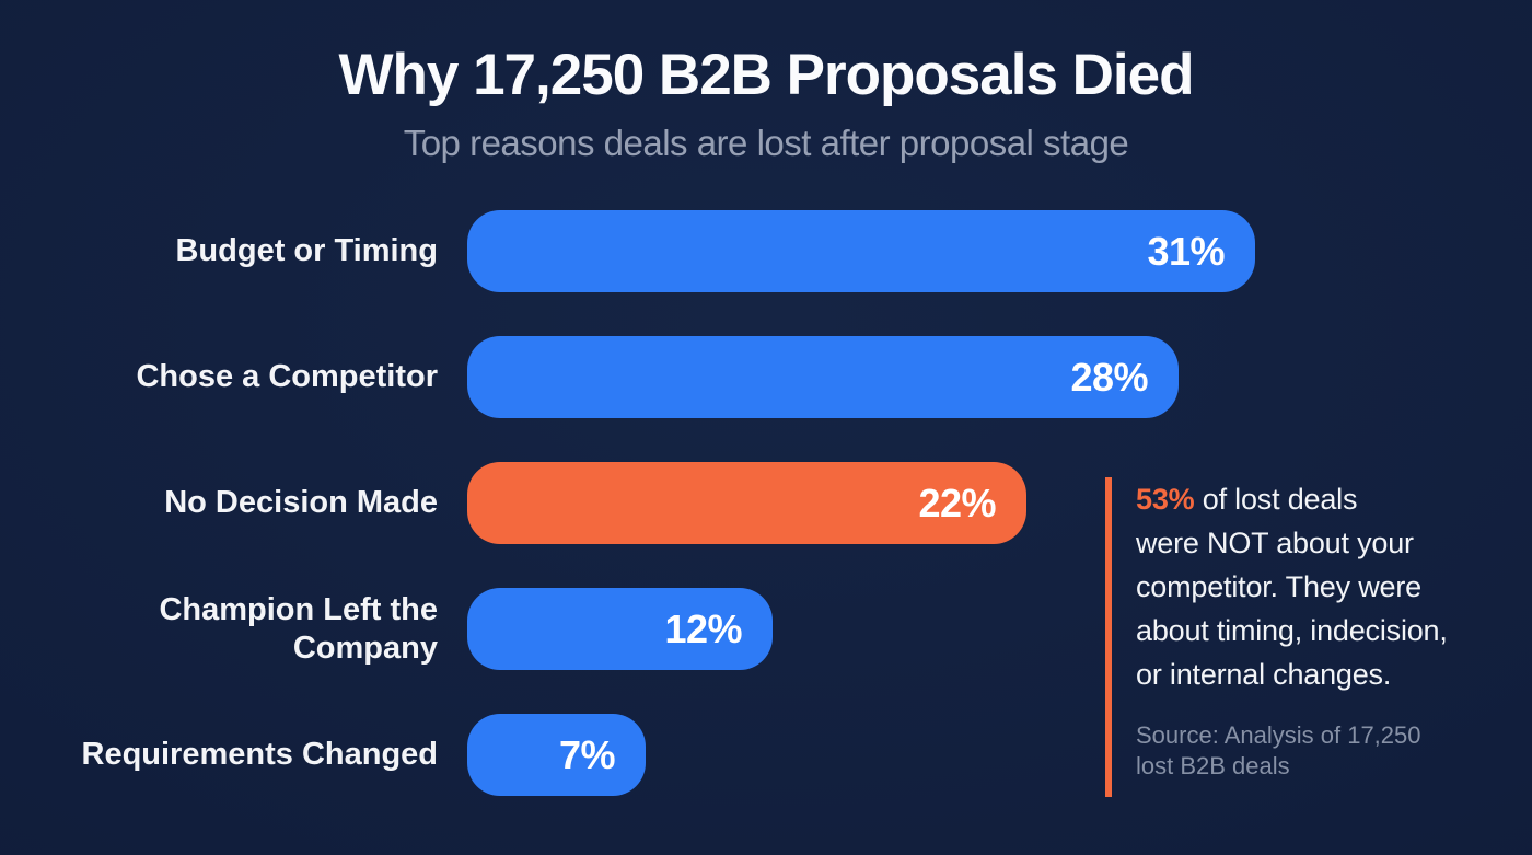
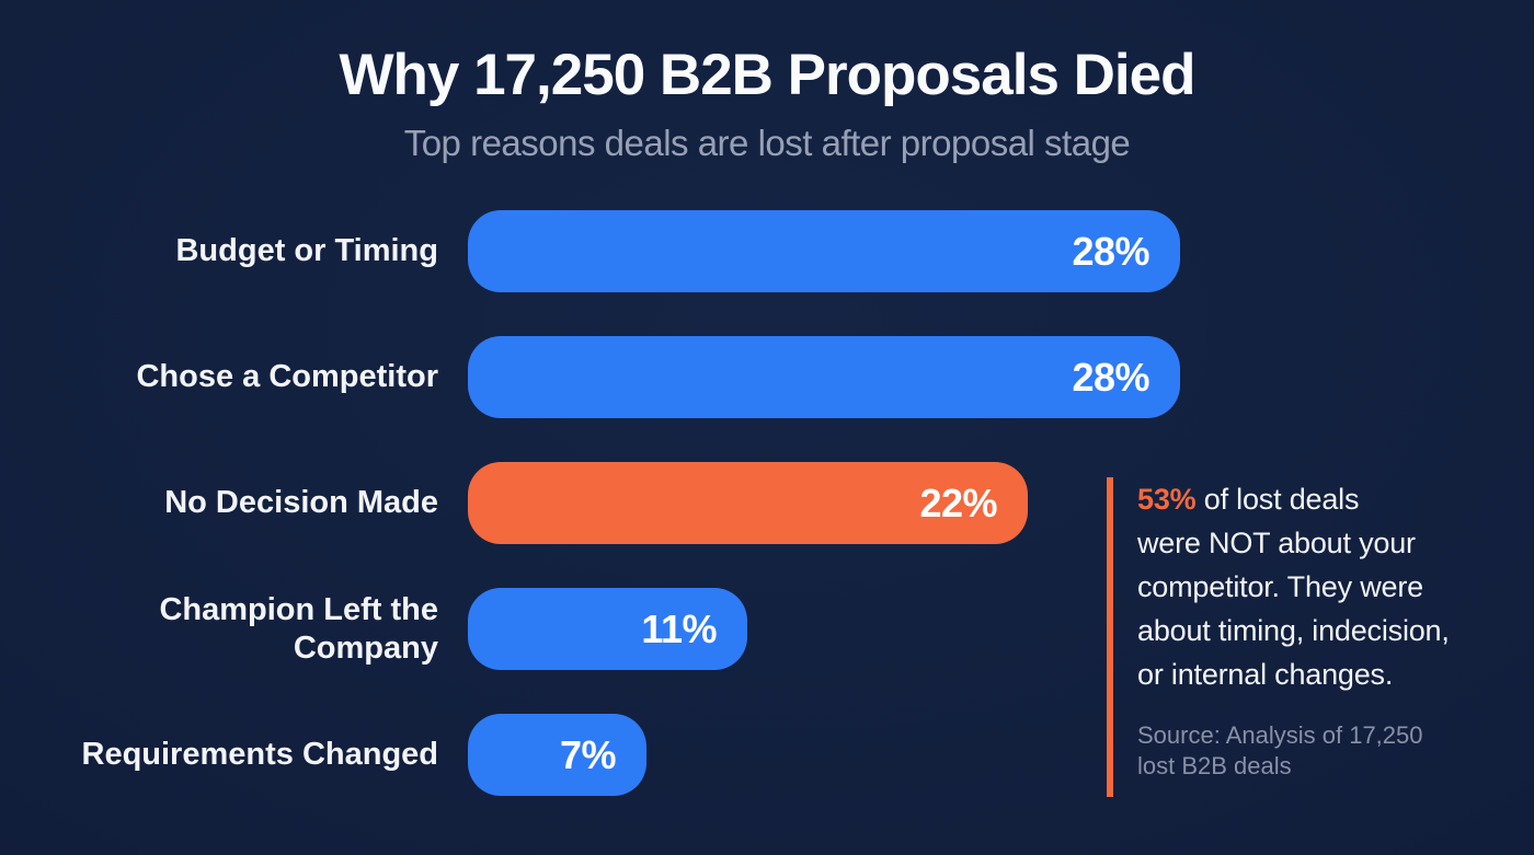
Budget or Timing: 31% -> 28%
Champion Left the Company: 12% -> 11%
